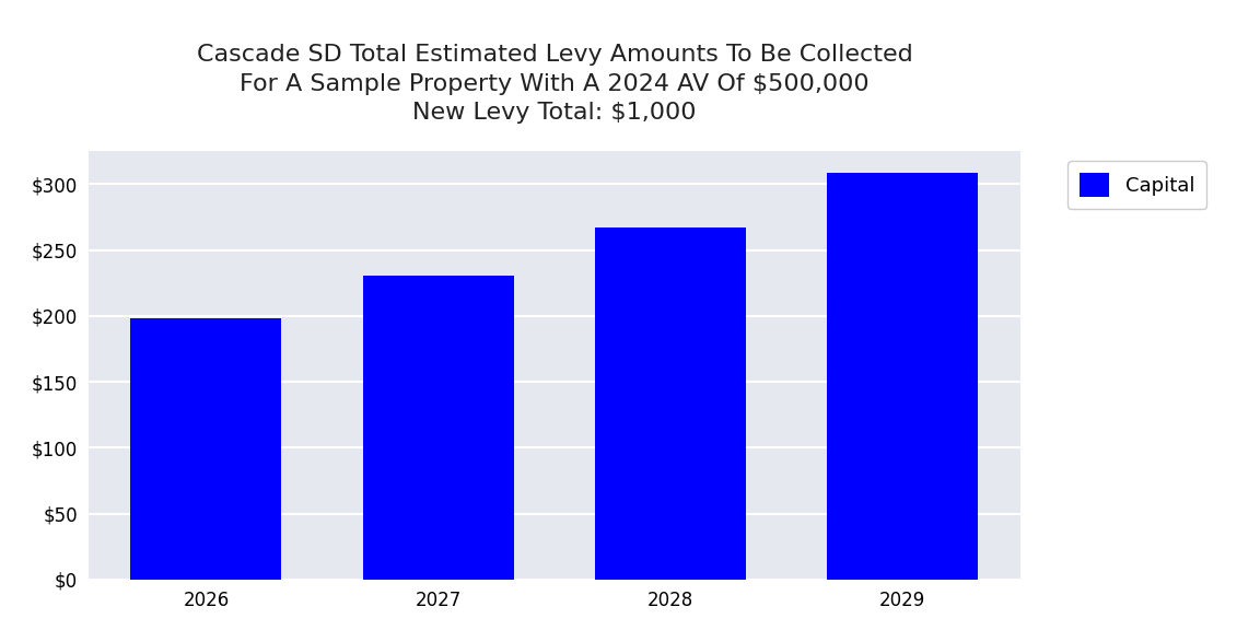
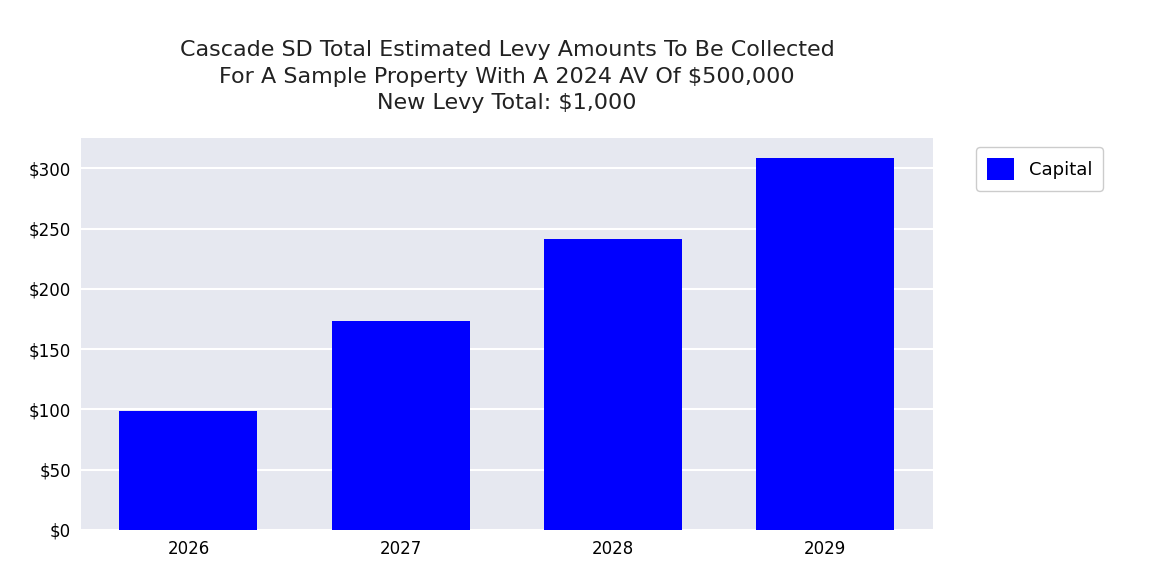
2026: $198 -> $99
2027: $231 -> $173
2028: $267 -> $241
